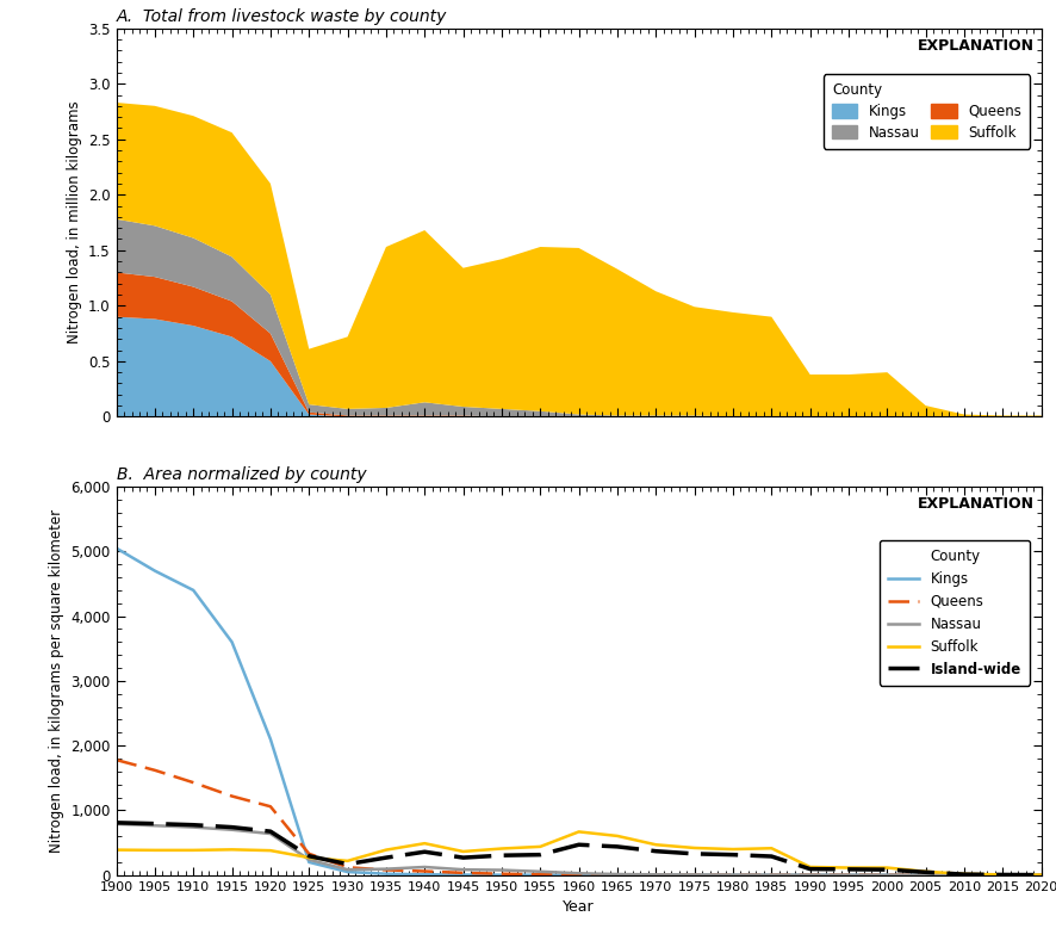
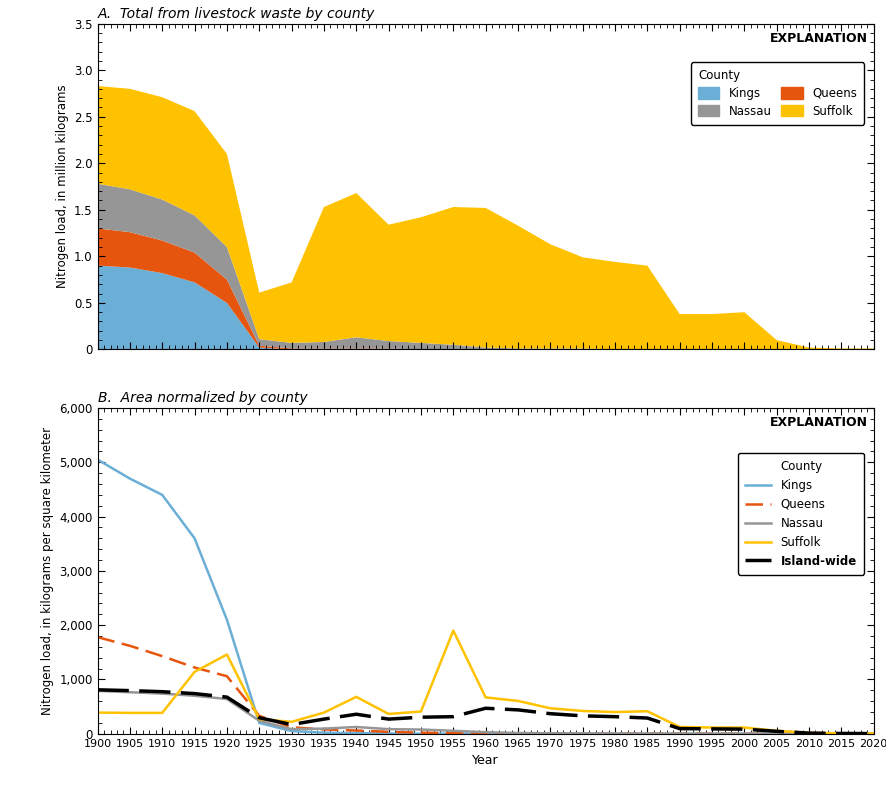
B. Area normalized by county/Suffolk/1915: 400 -> 1,140
B. Area normalized by county/Suffolk/1920: 380 -> 1,460
B. Area normalized by county/Suffolk/1940: 490 -> 680
B. Area normalized by county/Suffolk/1955: 440 -> 1,900
